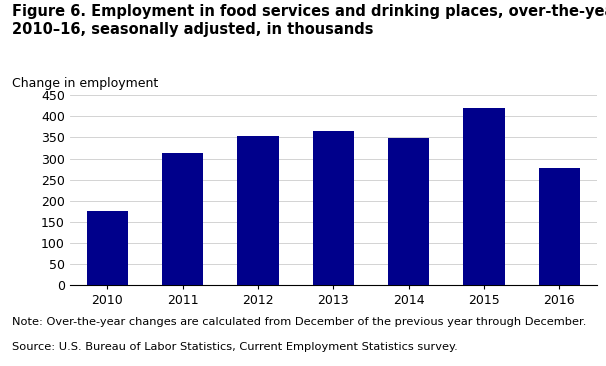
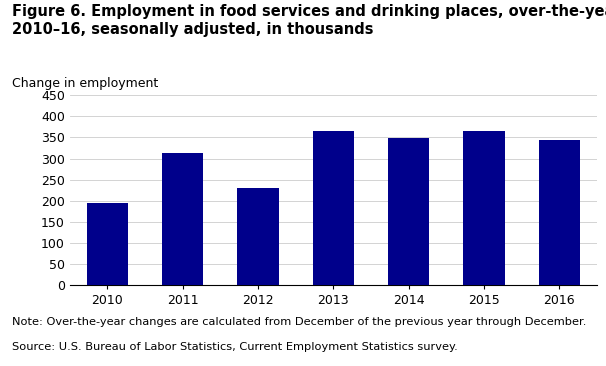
2010: 175 -> 195
2012: 353 -> 230
2015: 420 -> 365
2016: 277 -> 345
